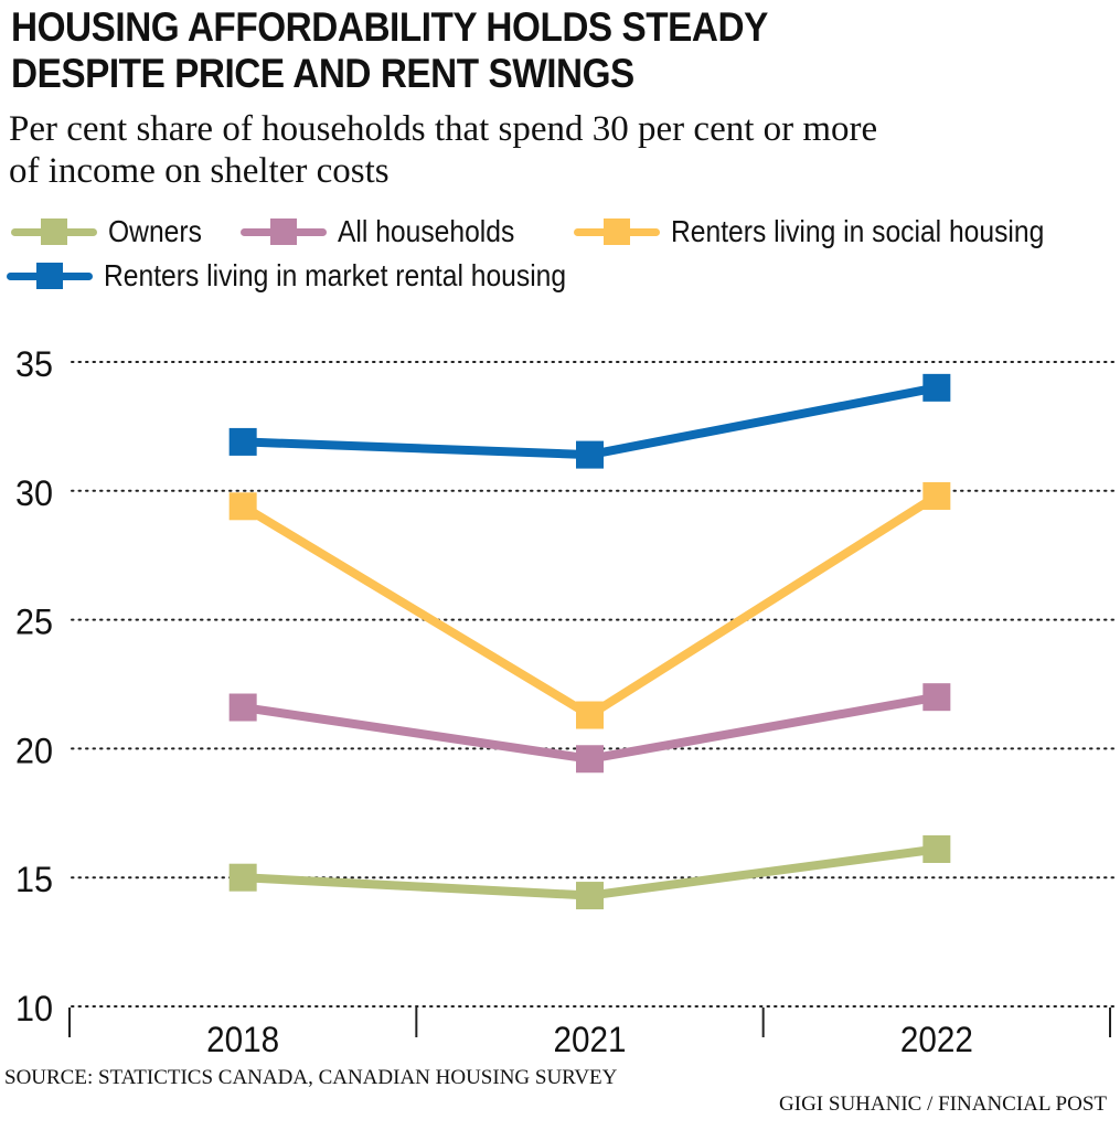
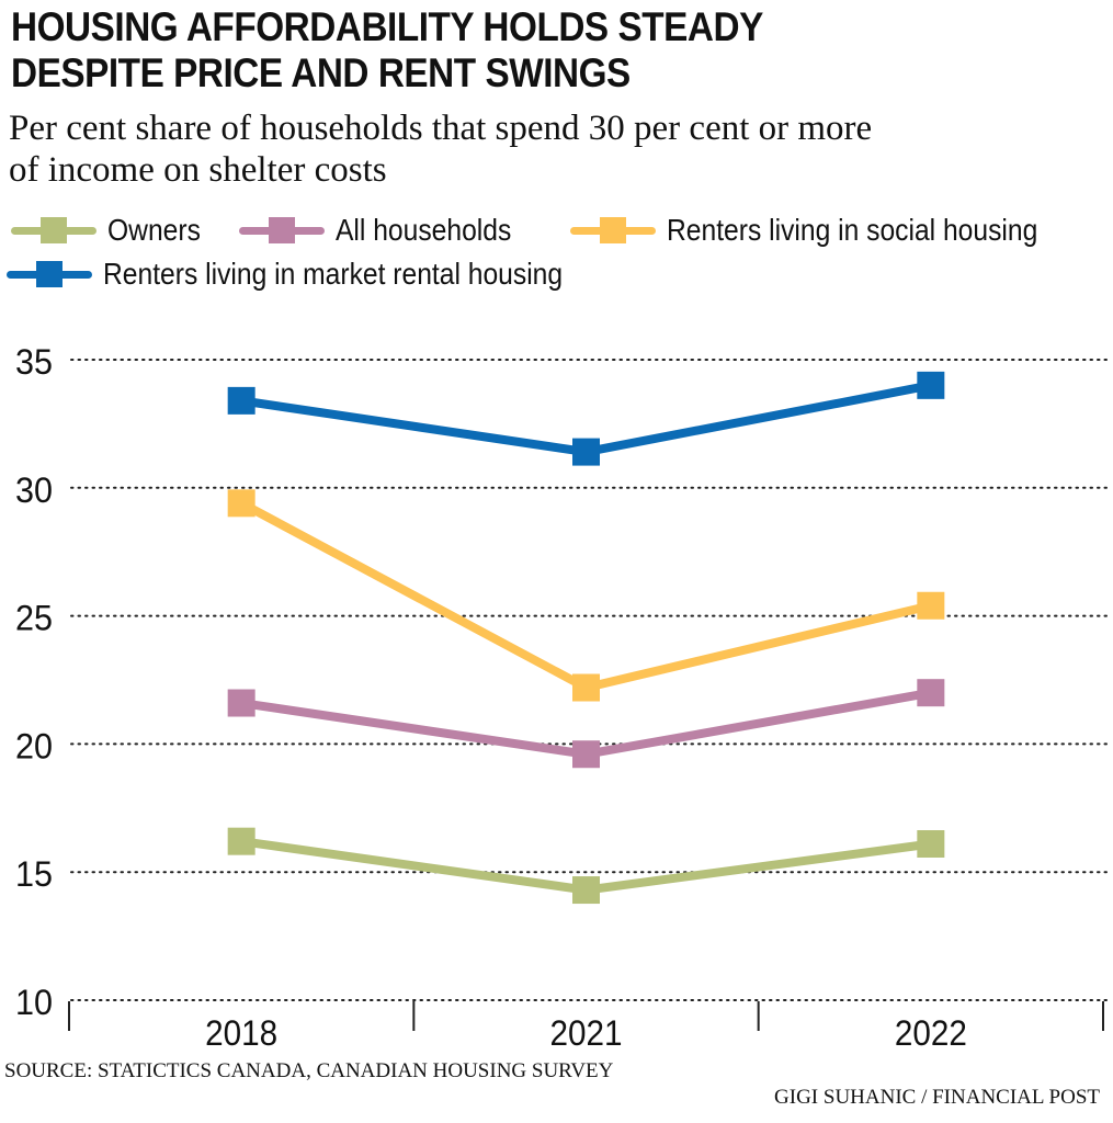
Owners/2018: 15.0 -> 16.2
Renters living in market rental housing/2018: 31.9 -> 33.4
Renters living in social housing/2021: 21.3 -> 22.2
Renters living in social housing/2022: 29.8 -> 25.4
